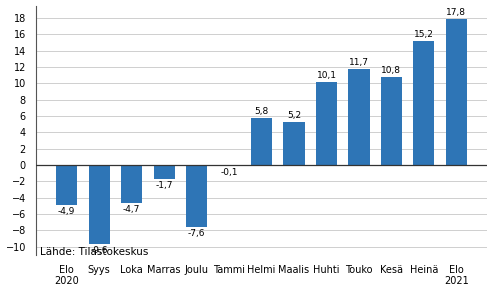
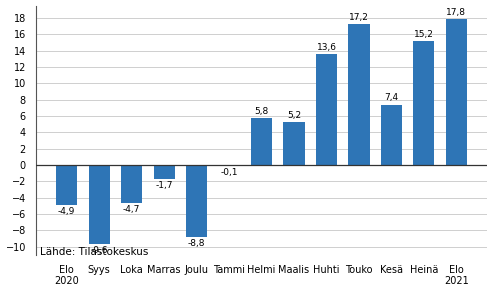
Joulu: -7,6 -> -8,8
Huhti: 10,1 -> 13,6
Touko: 11,7 -> 17,2
Kesä: 10,8 -> 7,4
